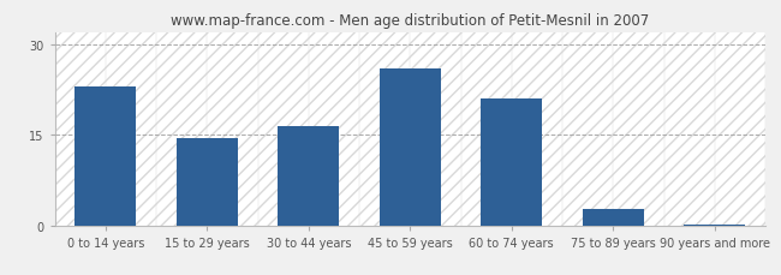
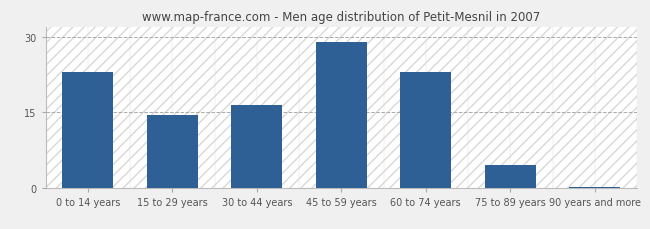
45 to 59 years: 26.0 -> 29.0
60 to 74 years: 21.0 -> 23.0
75 to 89 years: 2.8 -> 4.5
